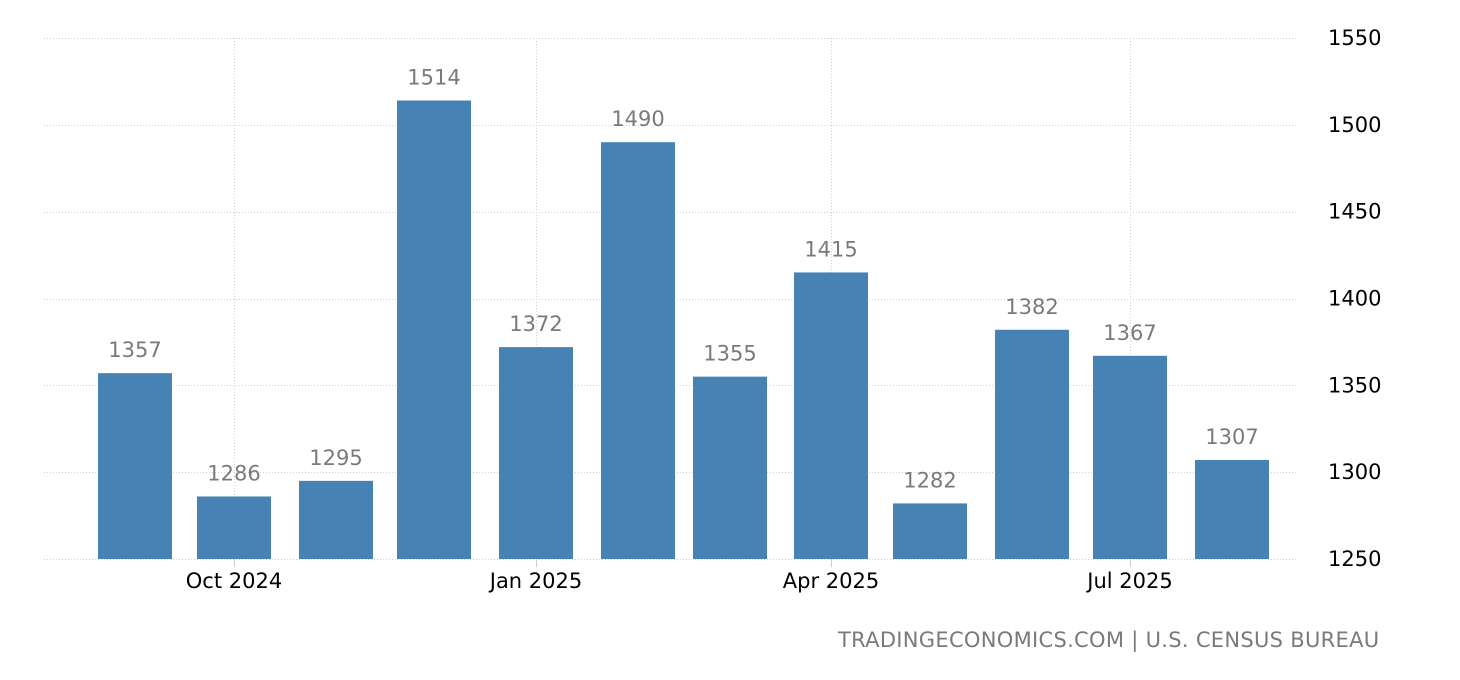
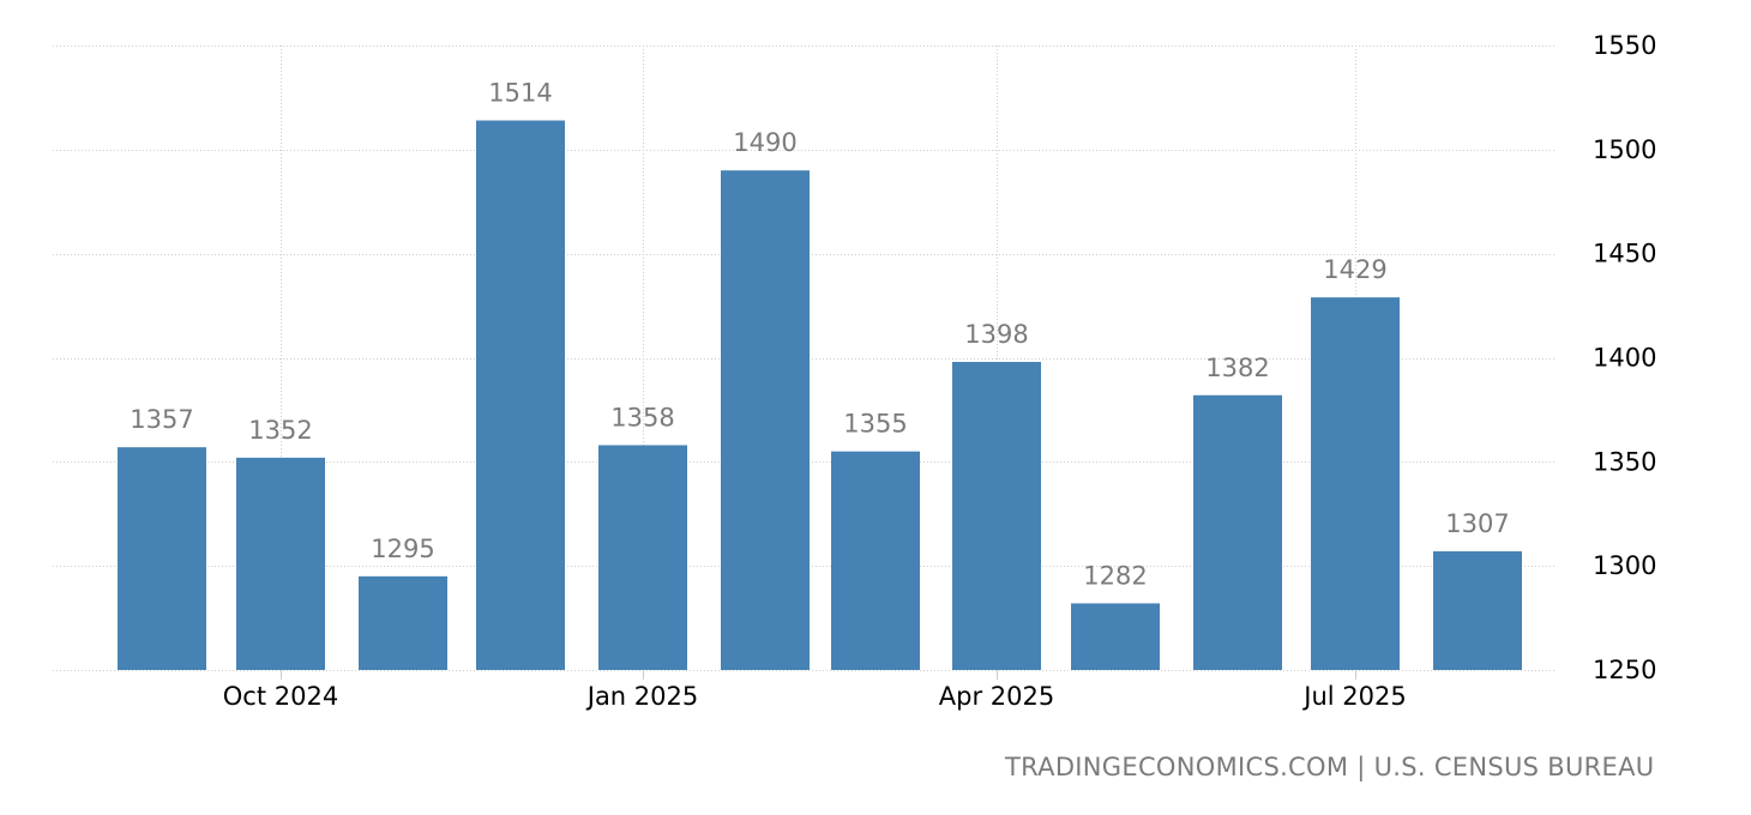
Oct 2024: 1286 -> 1352
Jan 2025: 1372 -> 1358
Apr 2025: 1415 -> 1398
Jul 2025: 1367 -> 1429
